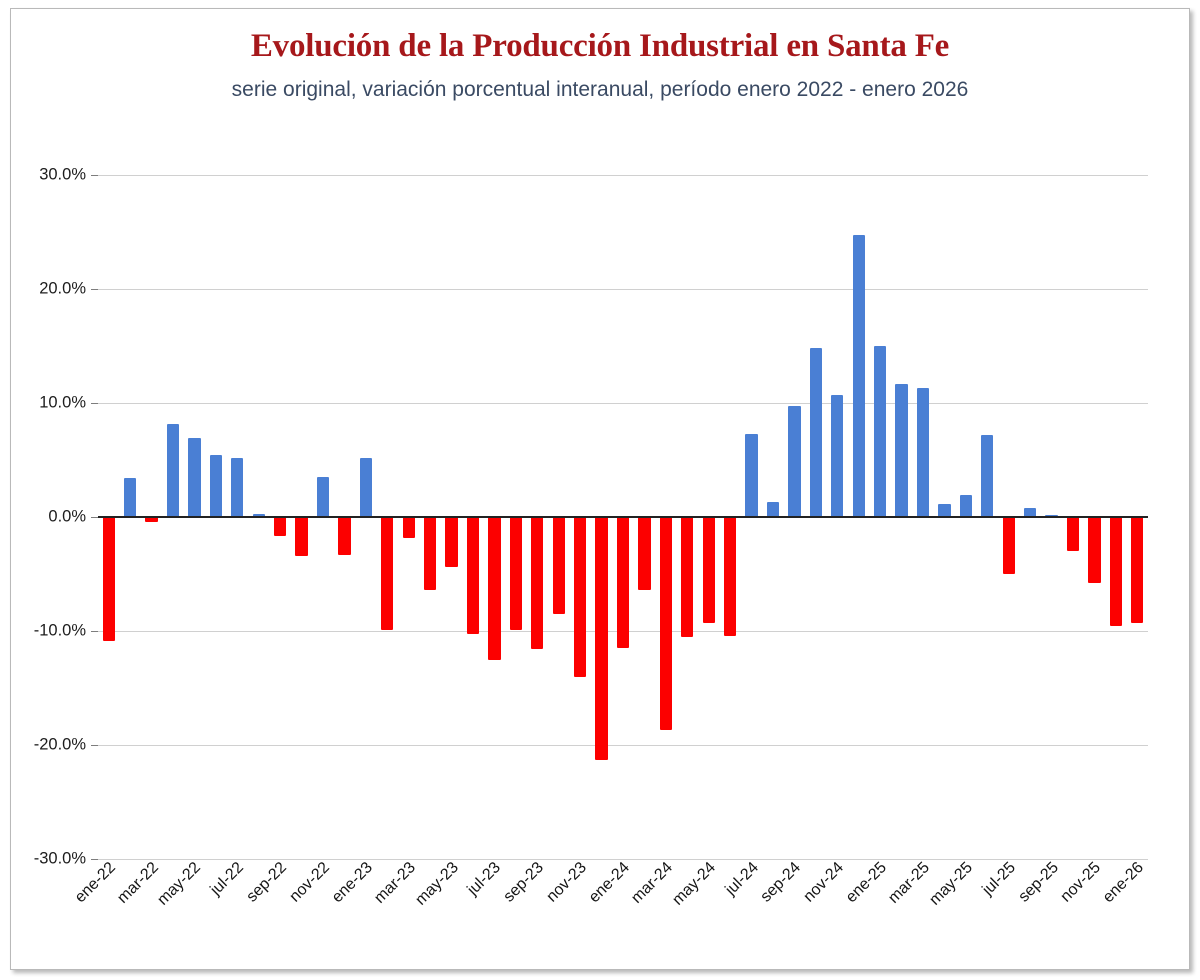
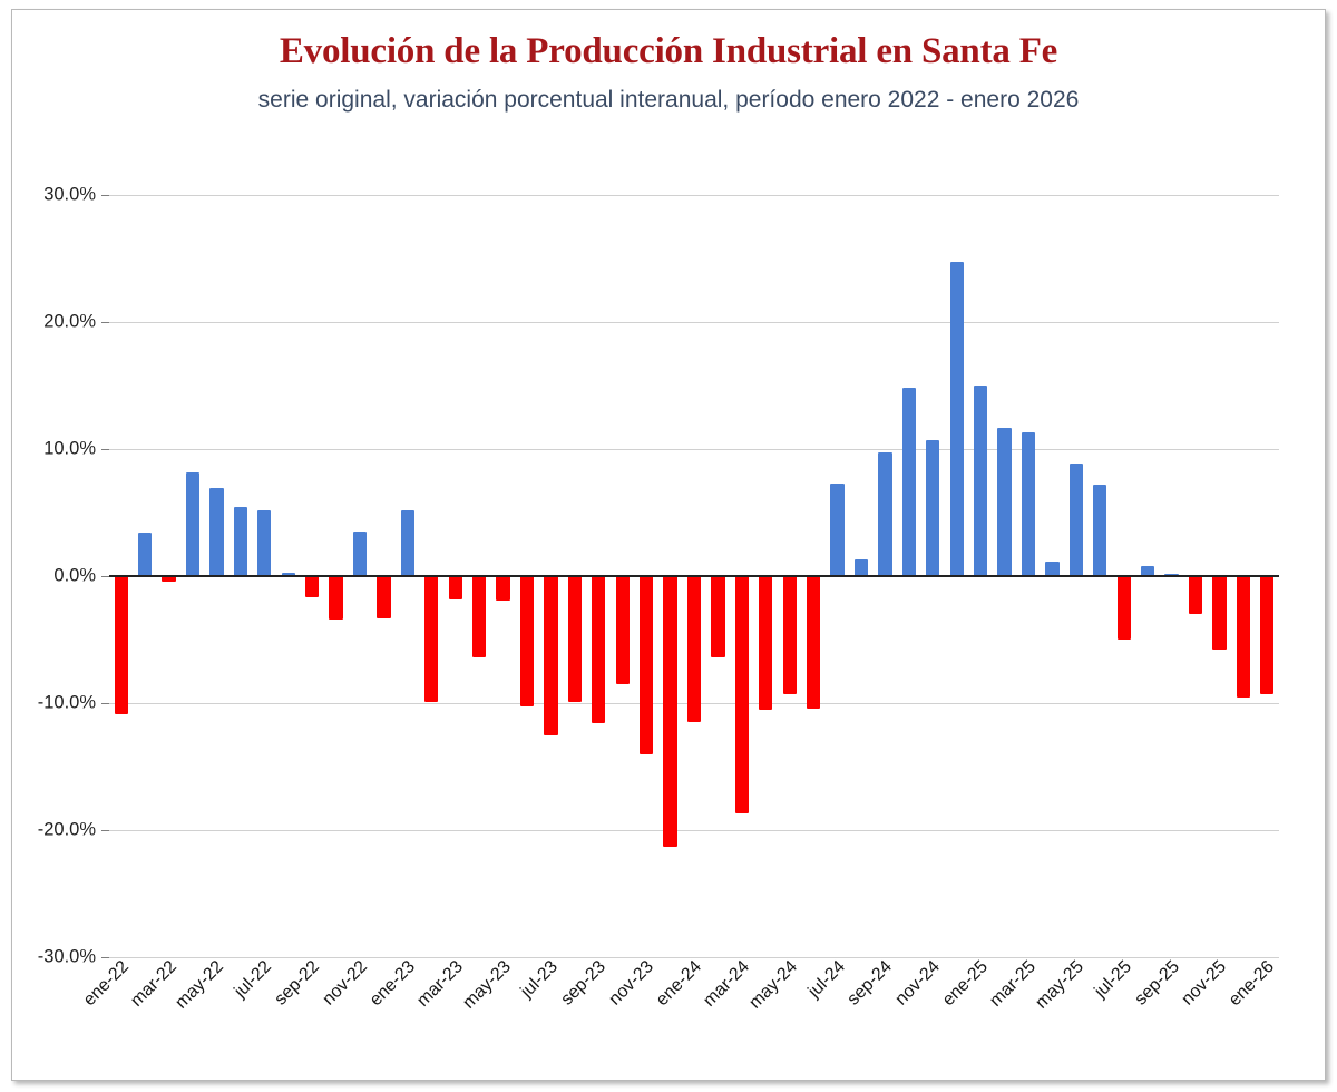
may-23: -4.4% -> -1.9%
may-25: 1.9% -> 8.9%
